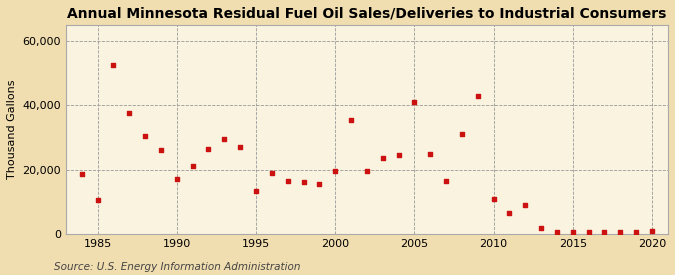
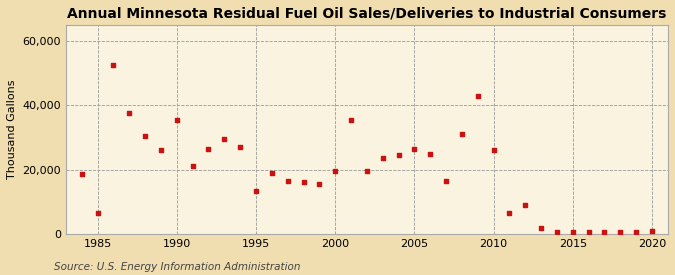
1985: 10,500 -> 6,500
1990: 17,000 -> 35,500
2005: 41,000 -> 26,500
2010: 11,000 -> 26,000
